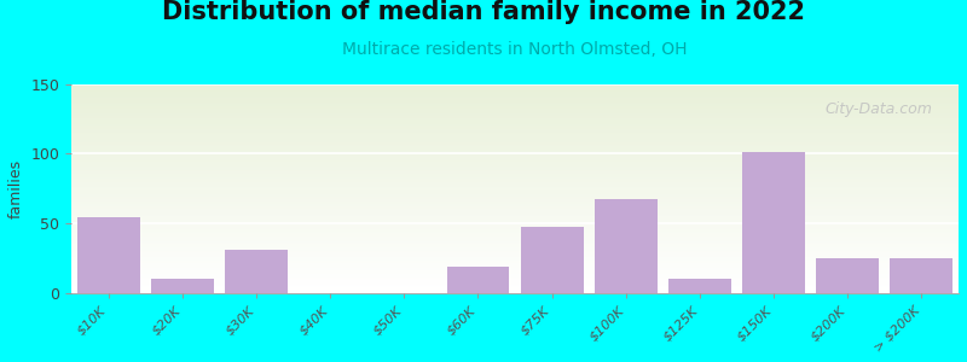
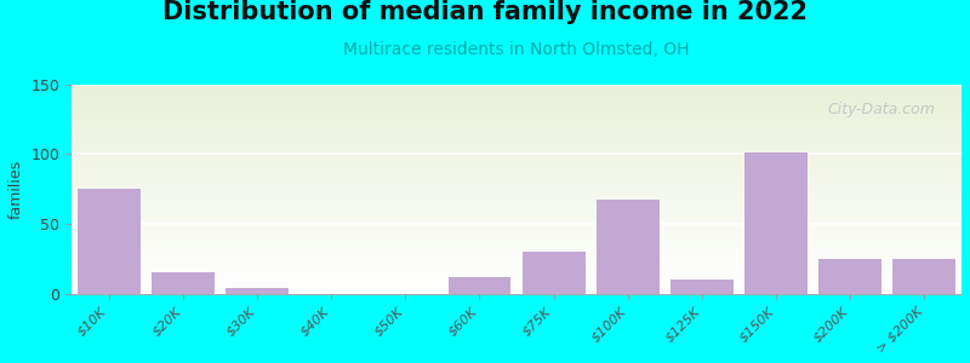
$10K: 54 -> 75
$20K: 10 -> 15
$30K: 31 -> 4
$60K: 19 -> 12
$75K: 47 -> 30
